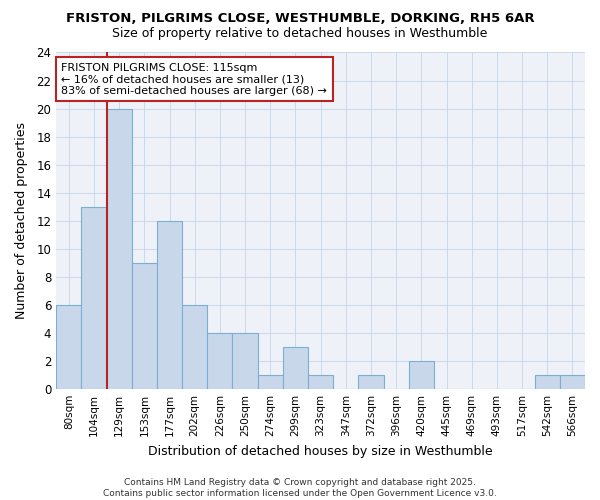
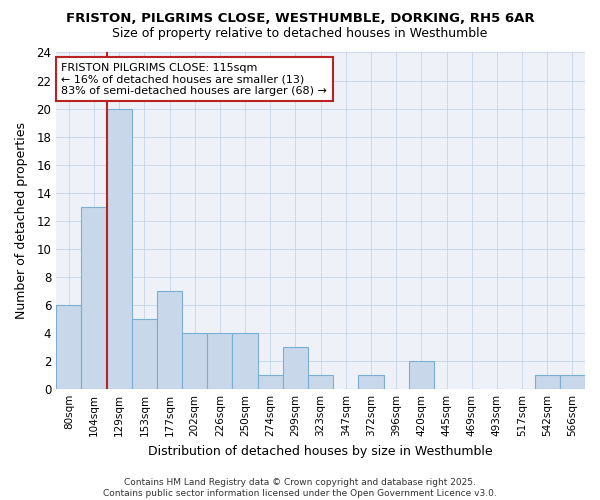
153sqm: 9 -> 5
177sqm: 12 -> 7
202sqm: 6 -> 4
